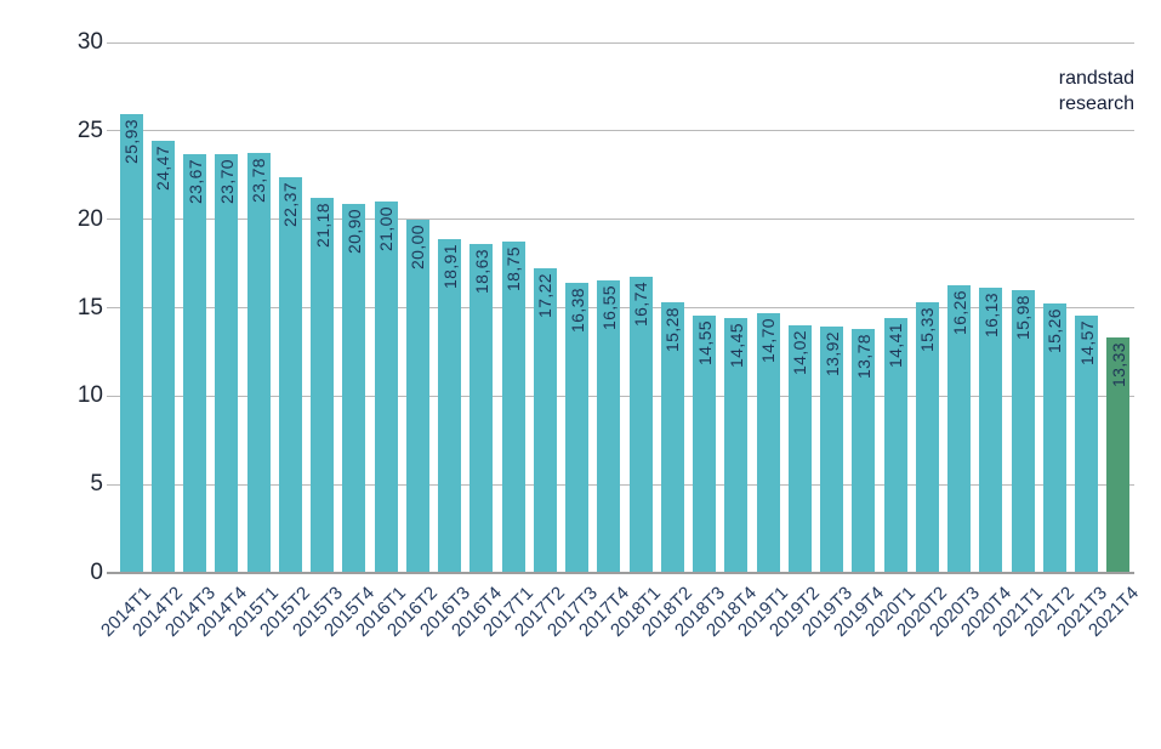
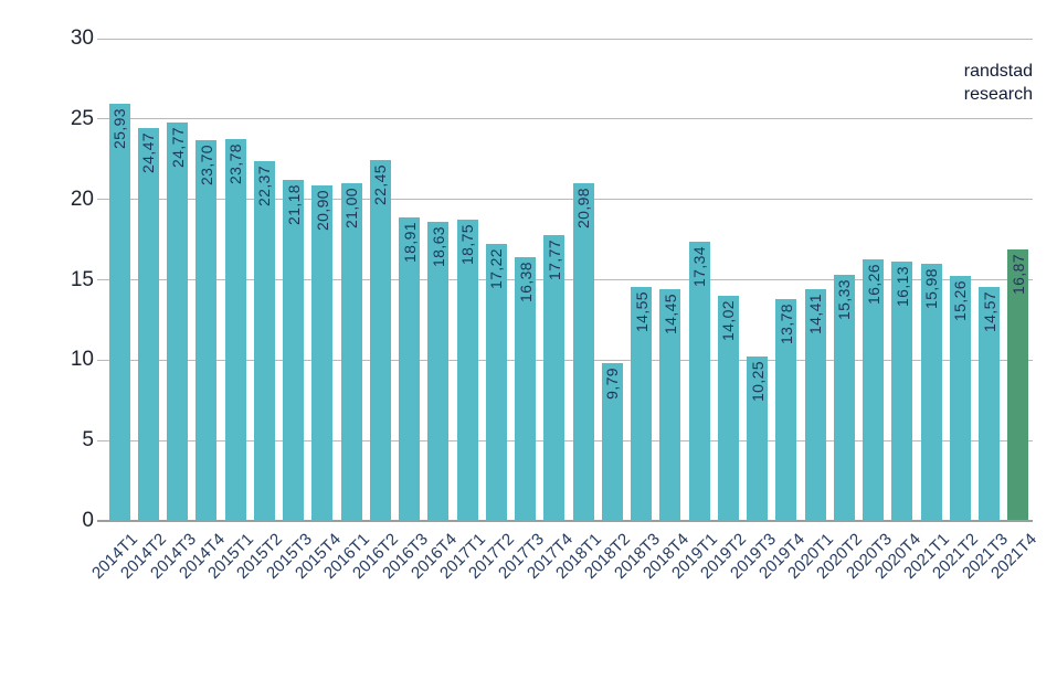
2014T3: 23,67 -> 24,77
2016T2: 20,00 -> 22,45
2017T4: 16,55 -> 17,77
2018T1: 16,74 -> 20,98
2018T2: 15,28 -> 9,79
2019T1: 14,70 -> 17,34
2019T3: 13,92 -> 10,25
2021T4: 13,33 -> 16,87
